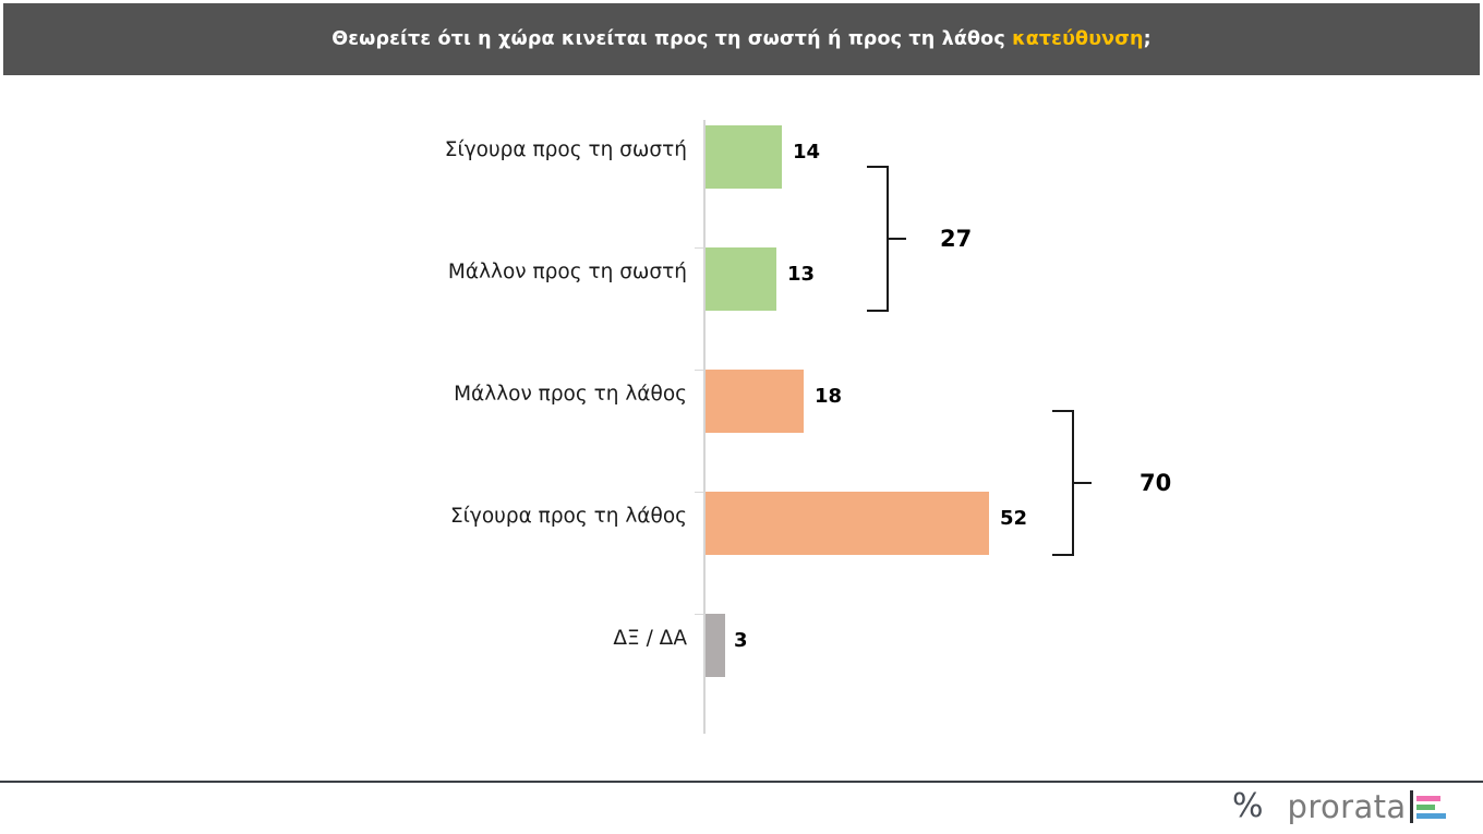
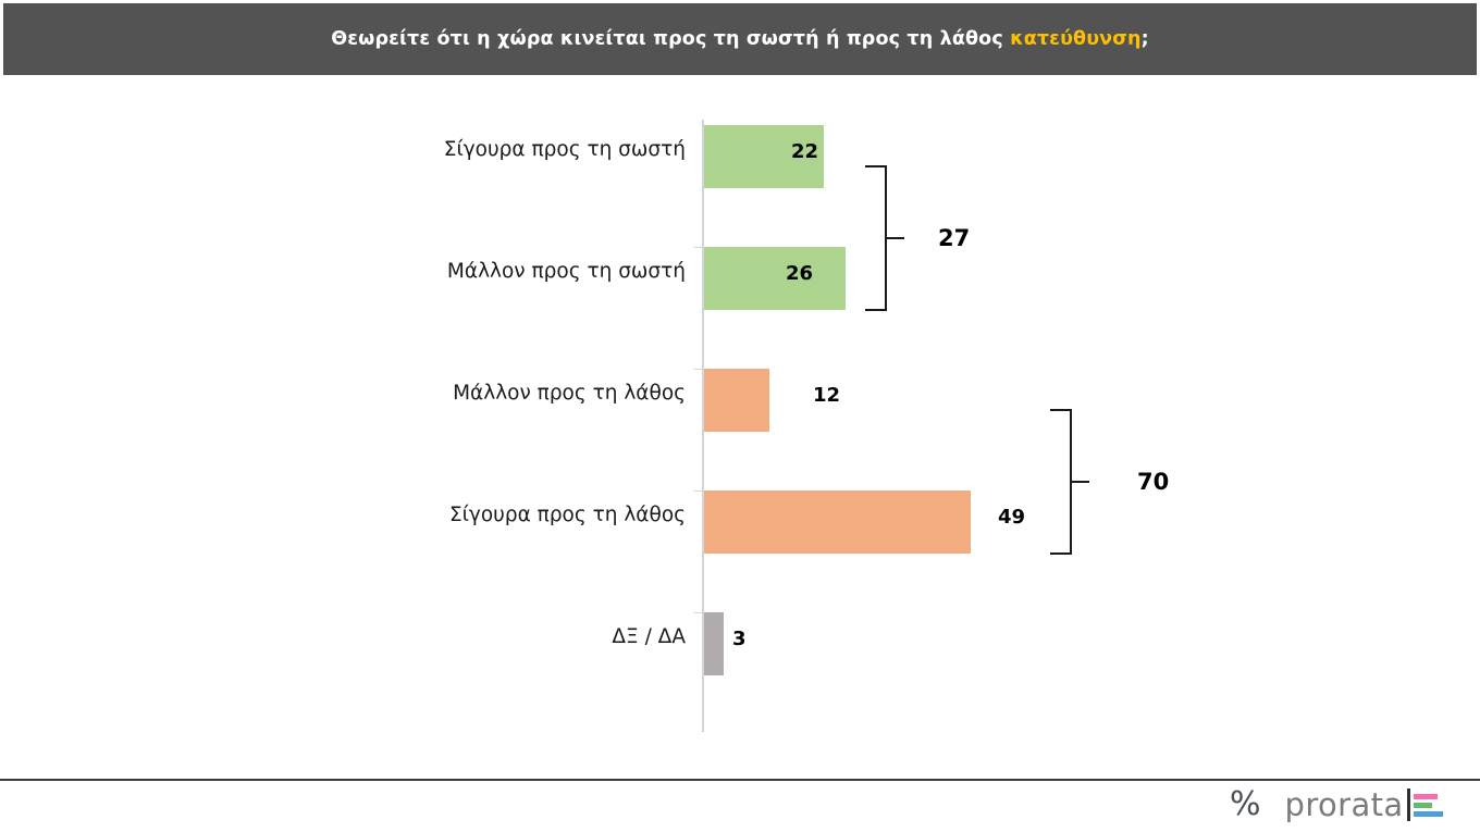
Σίγουρα προς τη σωστή: 14 -> 22
Μάλλον προς τη σωστή: 13 -> 26
Μάλλον προς τη λάθος: 18 -> 12
Σίγουρα προς τη λάθος: 52 -> 49
